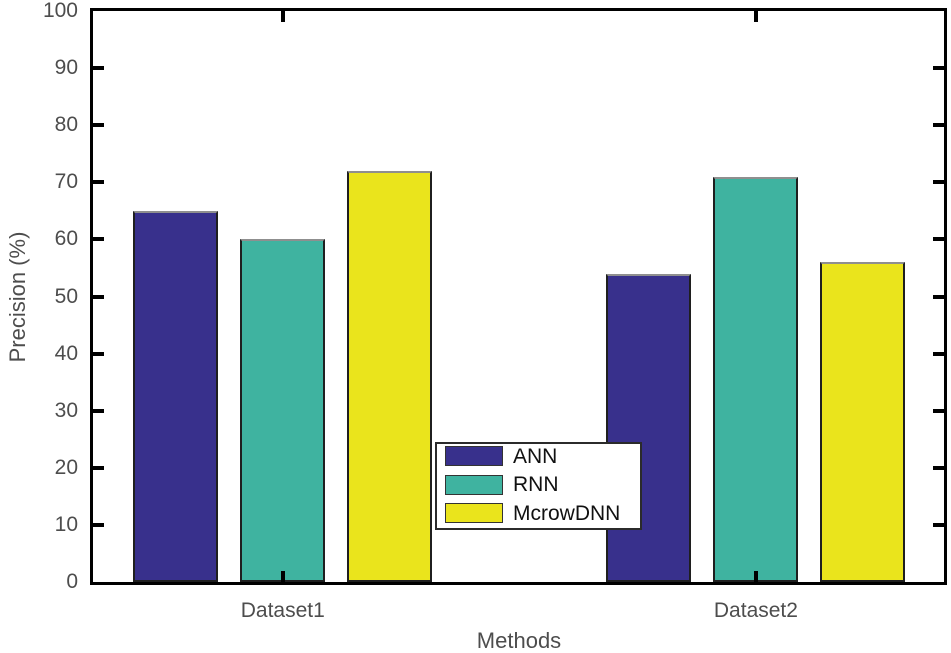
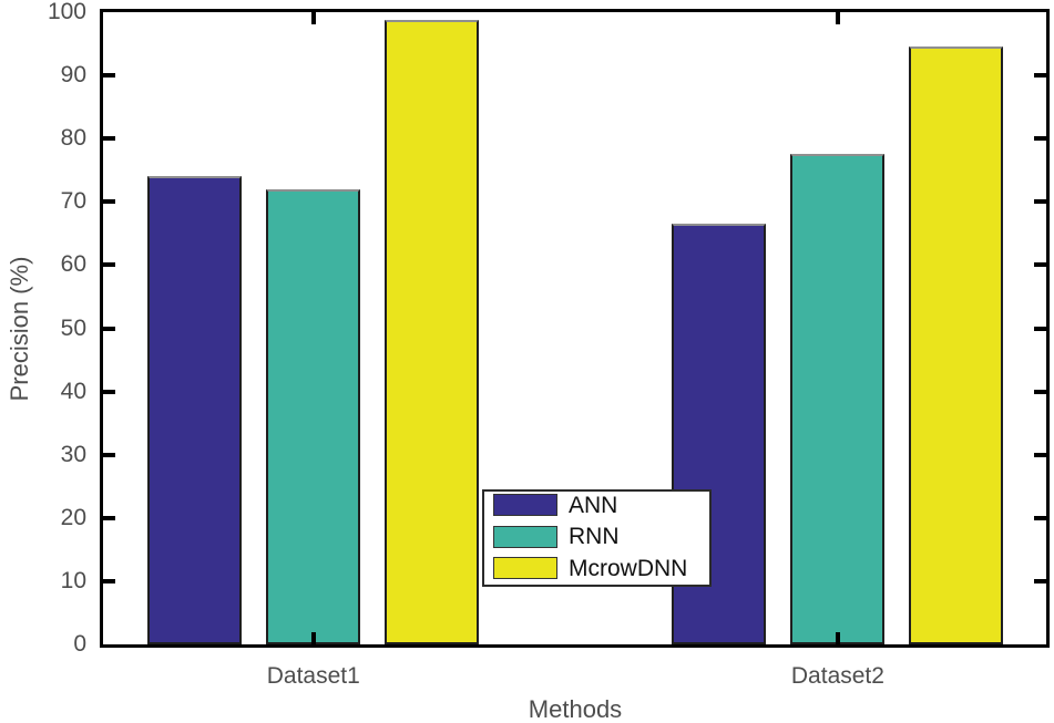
ANN/Dataset1: 65 -> 74
RNN/Dataset1: 60 -> 72
McrowDNN/Dataset1: 72 -> 99
ANN/Dataset2: 54 -> 66
RNN/Dataset2: 71 -> 78
McrowDNN/Dataset2: 56 -> 94
